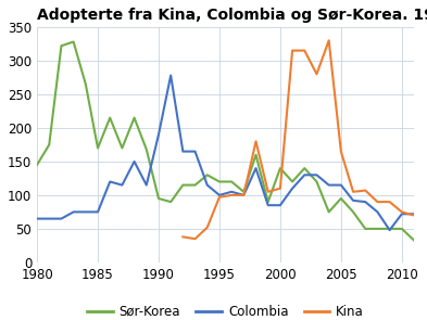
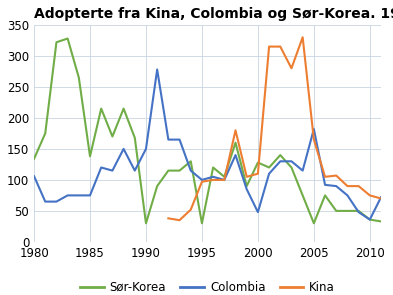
Sør-Korea/1980: 145 -> 134
Colombia/1980: 65 -> 106
Sør-Korea/1985: 170 -> 138
Sør-Korea/1990: 95 -> 30
Colombia/1990: 190 -> 150
Sør-Korea/1995: 120 -> 30
Sør-Korea/2000: 140 -> 128
Colombia/2000: 85 -> 48
Sør-Korea/2005: 95 -> 30
Colombia/2005: 115 -> 182
Sør-Korea/2010: 50 -> 36
Colombia/2010: 72 -> 36
